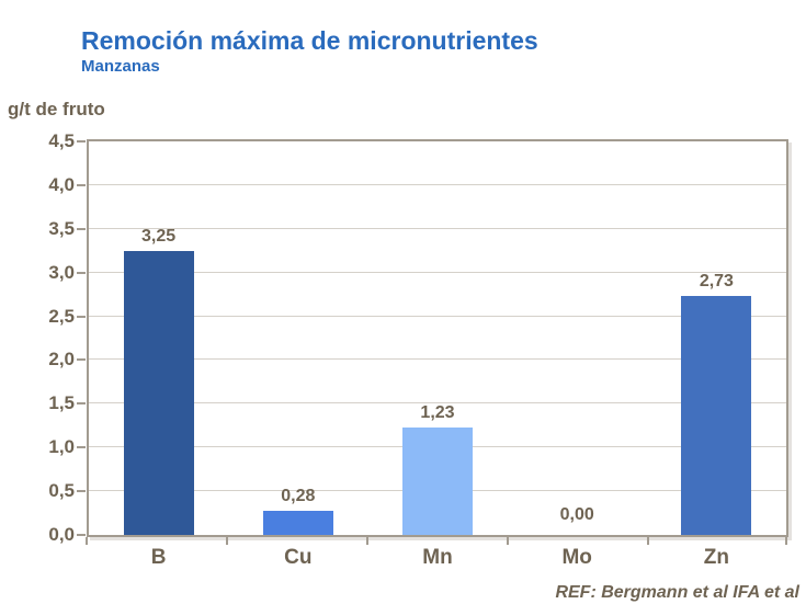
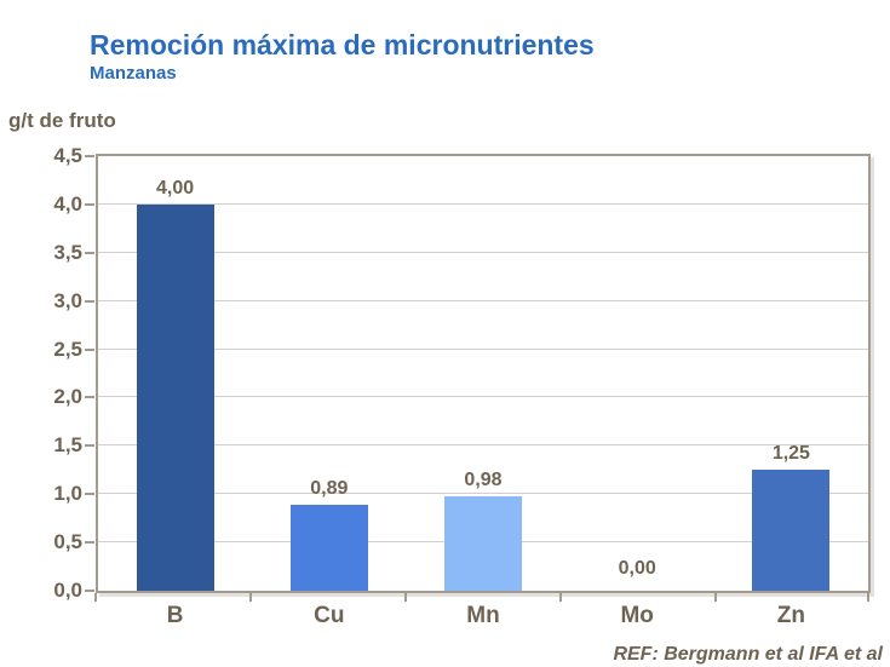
B: 3,25 -> 4,00
Cu: 0,28 -> 0,89
Mn: 1,23 -> 0,98
Zn: 2,73 -> 1,25
